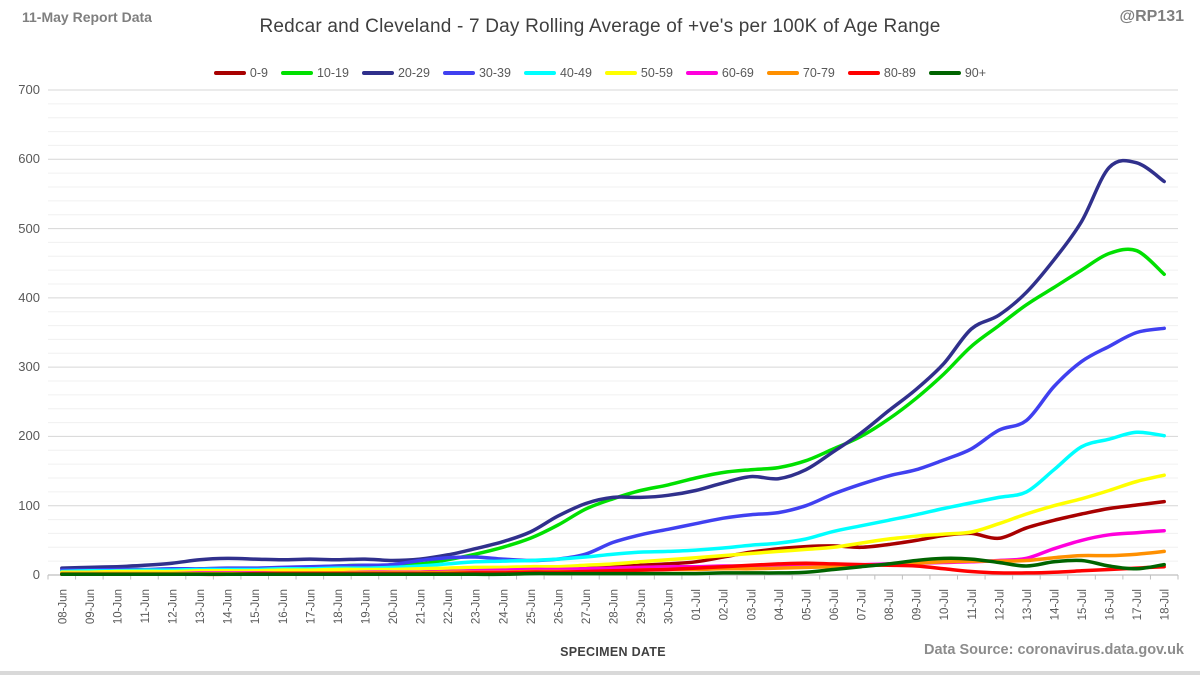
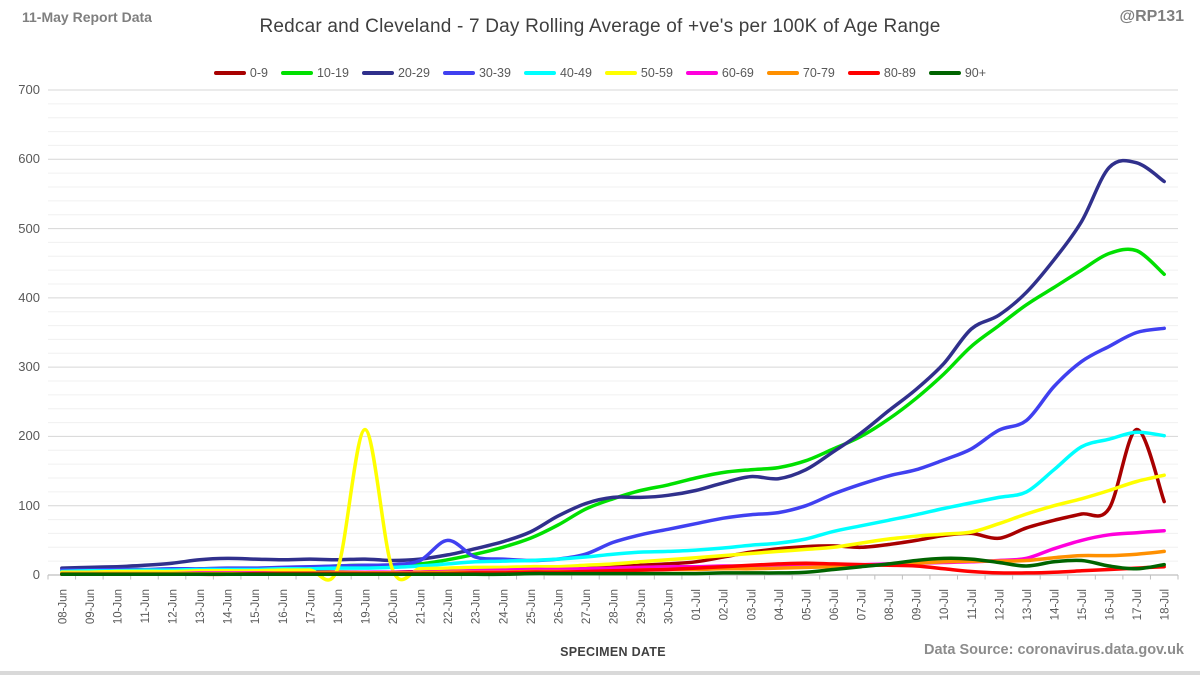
50-59/19-Jun: 10 -> 210
30-39/22-Jun: 20 -> 50
0-9/17-Jul: 100 -> 210
